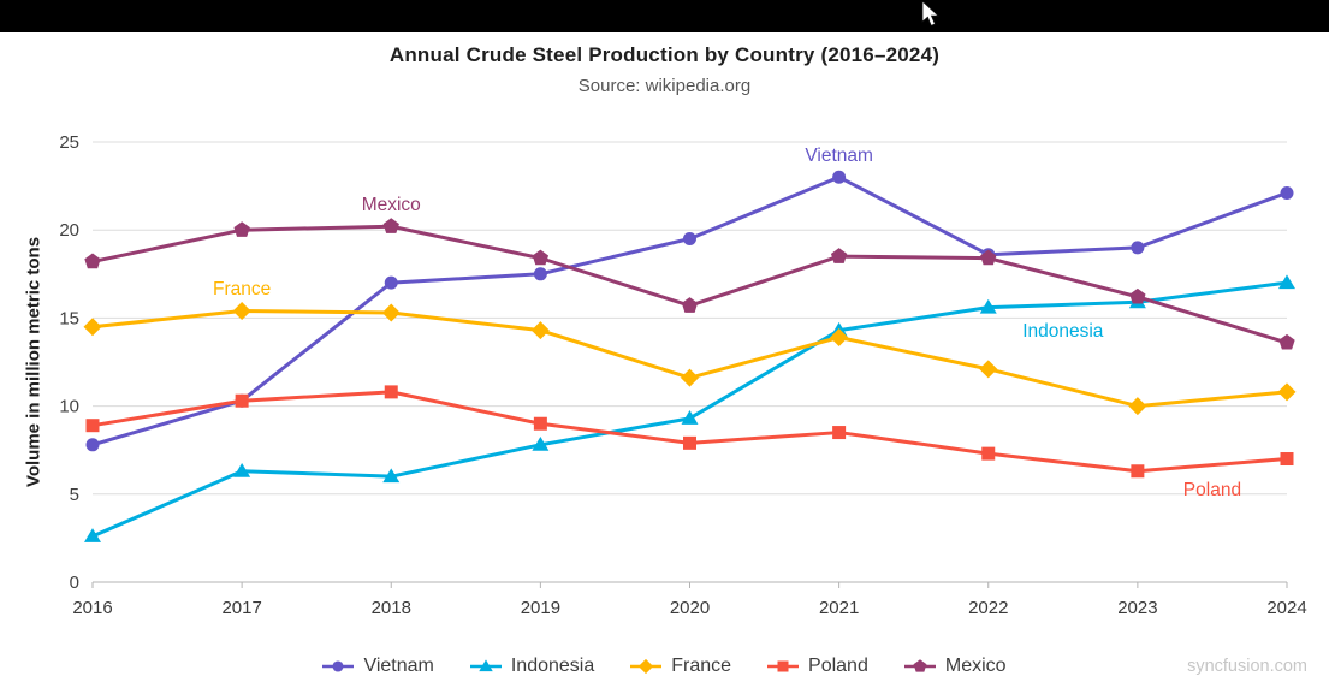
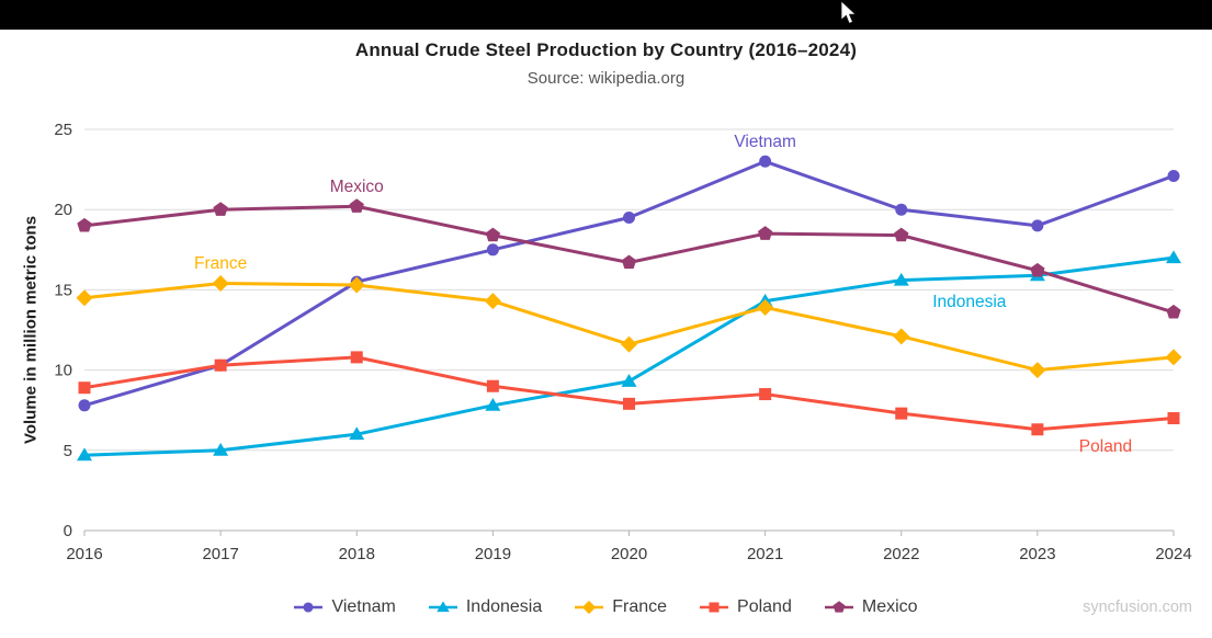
Indonesia/2016: 2.6 -> 4.7
Mexico/2016: 18.2 -> 19.0
Indonesia/2017: 6.3 -> 5.0
Vietnam/2018: 17.0 -> 15.5
Mexico/2020: 15.7 -> 16.7
Vietnam/2022: 18.6 -> 20.0
